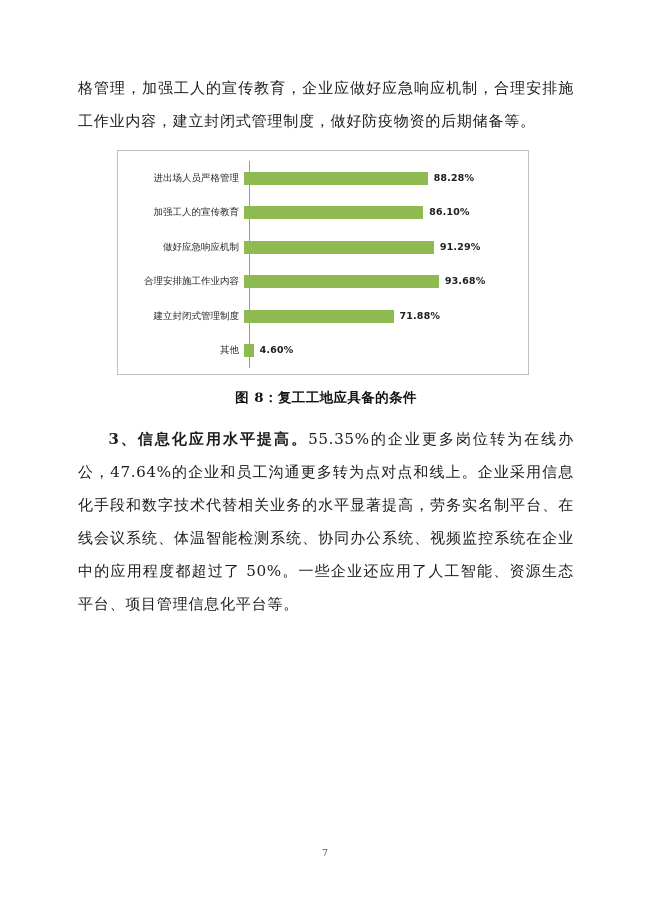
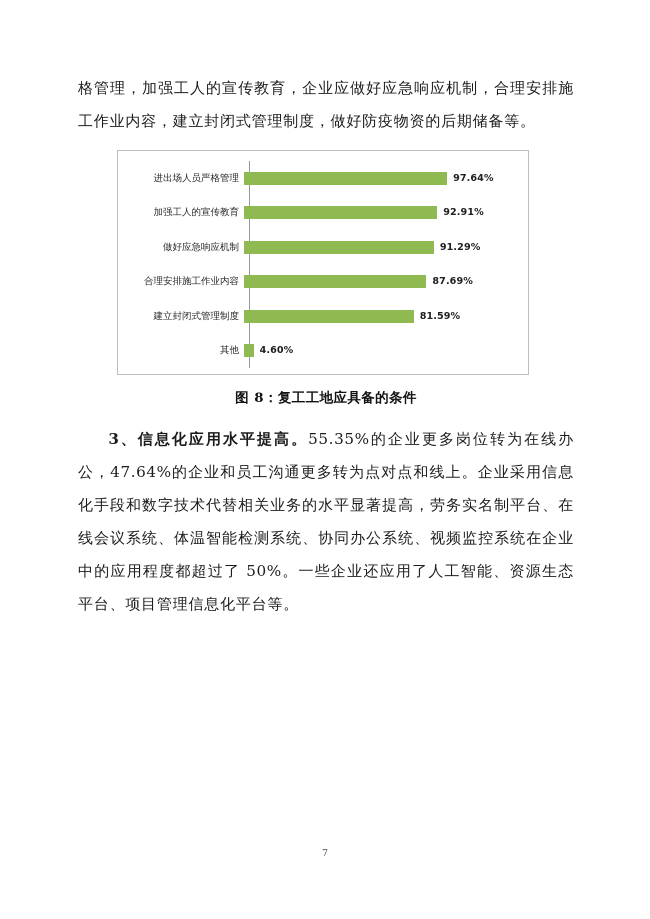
进出场人员严格管理: 88.28% -> 97.64%
加强工人的宣传教育: 86.10% -> 92.91%
合理安排施工作业内容: 93.68% -> 87.69%
建立封闭式管理制度: 71.88% -> 81.59%
